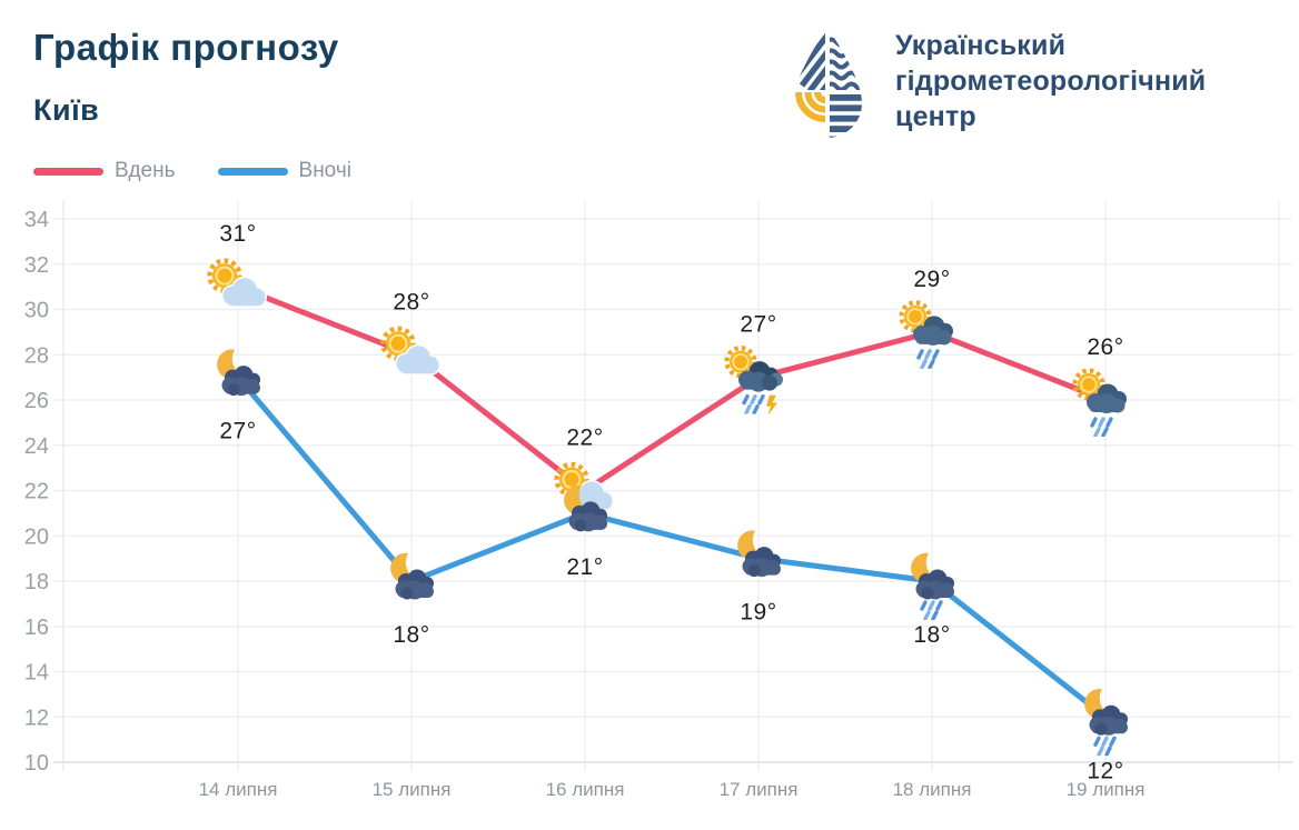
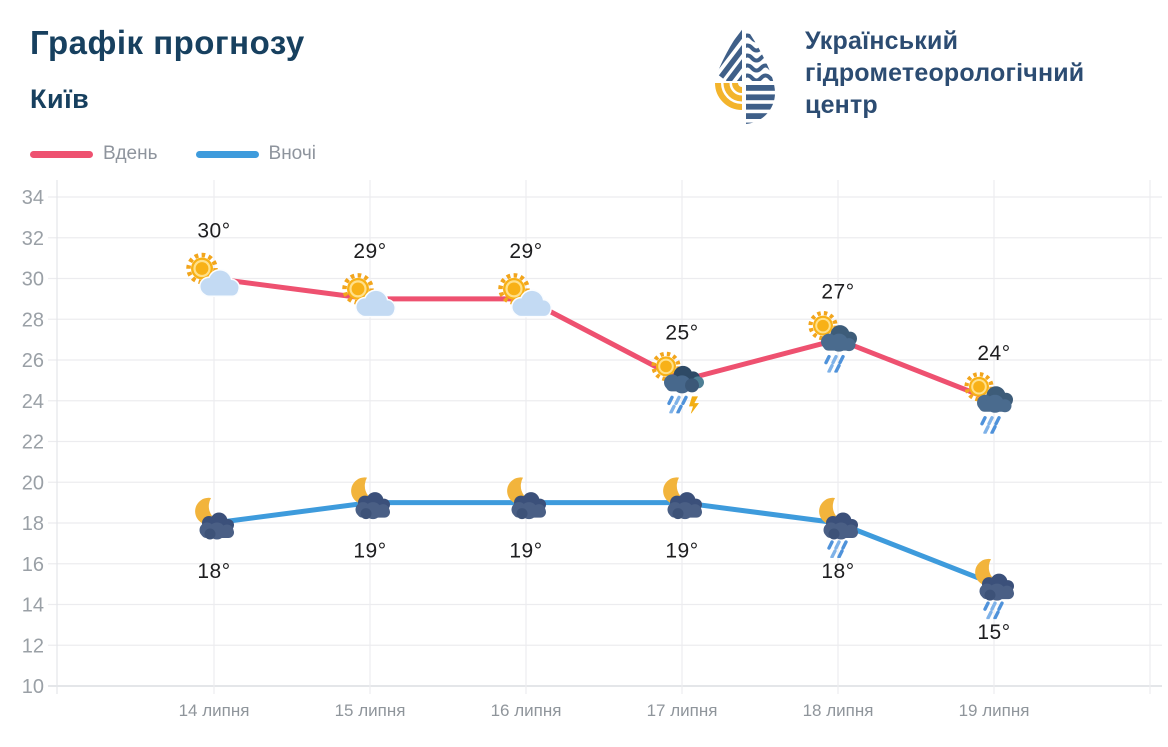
Вдень/14 липня: 31° -> 30°
Вночі/14 липня: 27° -> 18°
Вдень/15 липня: 28° -> 29°
Вночі/15 липня: 18° -> 19°
Вдень/16 липня: 22° -> 29°
Вночі/16 липня: 21° -> 19°
Вдень/17 липня: 27° -> 25°
Вдень/18 липня: 29° -> 27°
Вдень/19 липня: 26° -> 24°
Вночі/19 липня: 12° -> 15°
